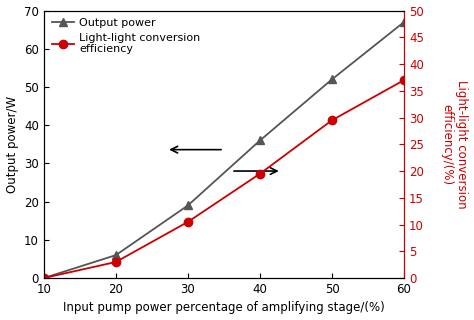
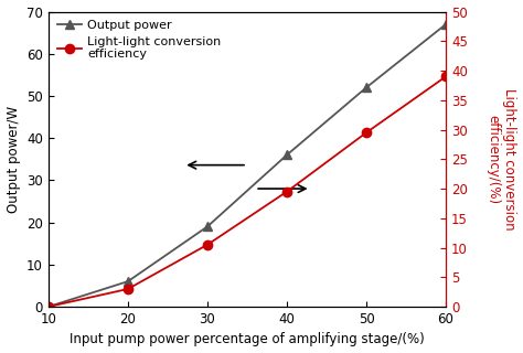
Light-light conversion efficiency/60: 37.0 -> 39.0
